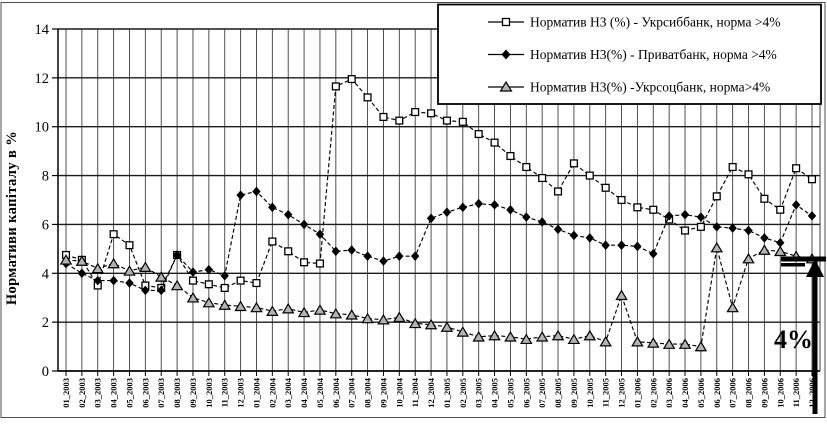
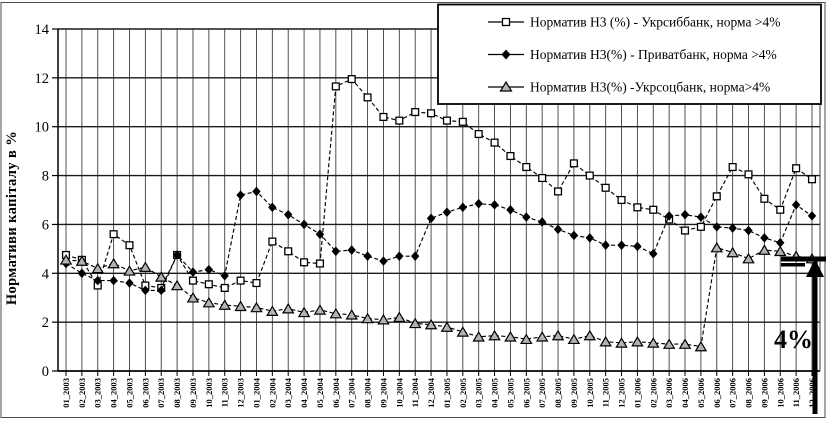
Норматив Н3(%) -Укрсоцбанк, норма>4%/12_2005: 3.1 -> 1.1
Норматив Н3(%) -Укрсоцбанк, норма>4%/07_2006: 2.6 -> 4.8
